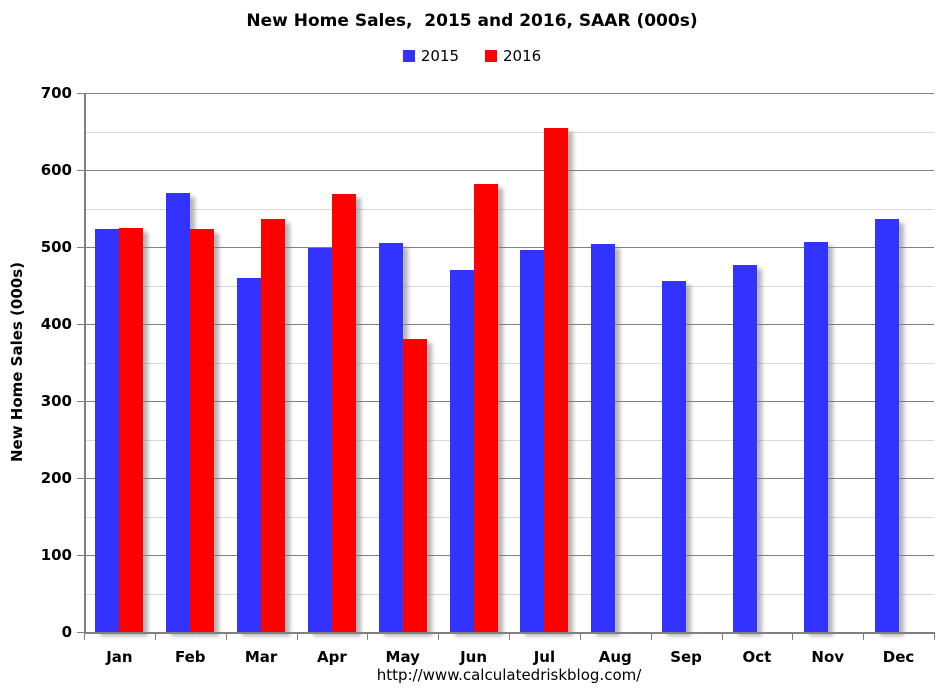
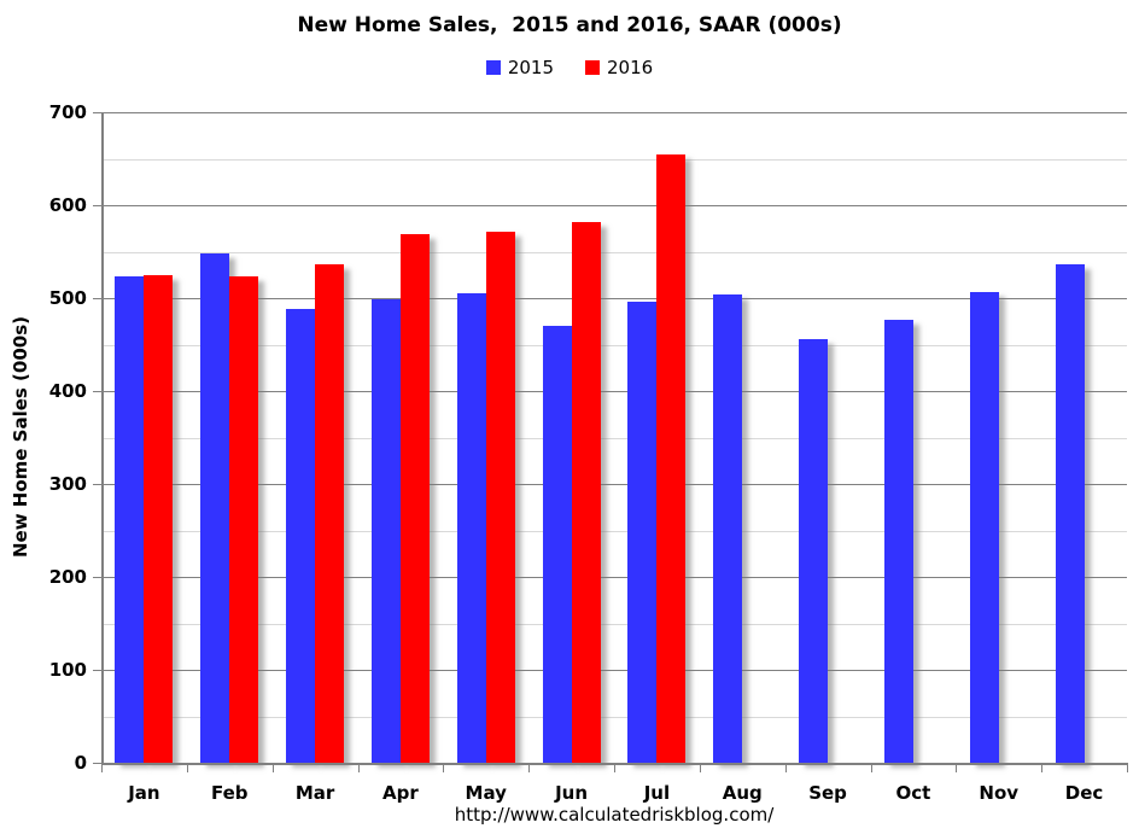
2015/Feb: 570 -> 550
2015/Mar: 460 -> 490
2016/May: 380 -> 570
